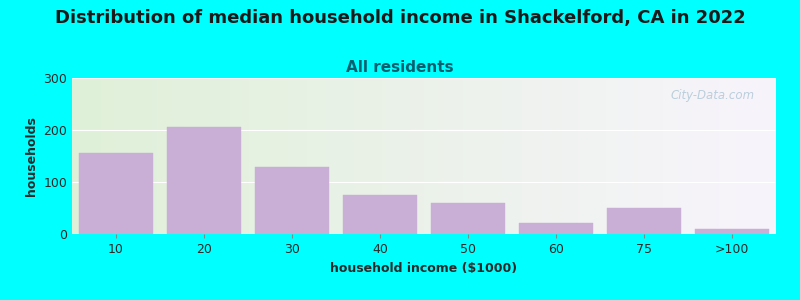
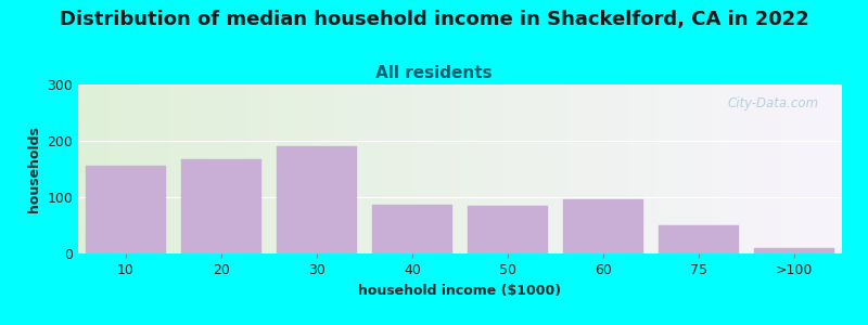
20: 205 -> 168
30: 128 -> 190
40: 75 -> 86
50: 60 -> 84
60: 22 -> 96
